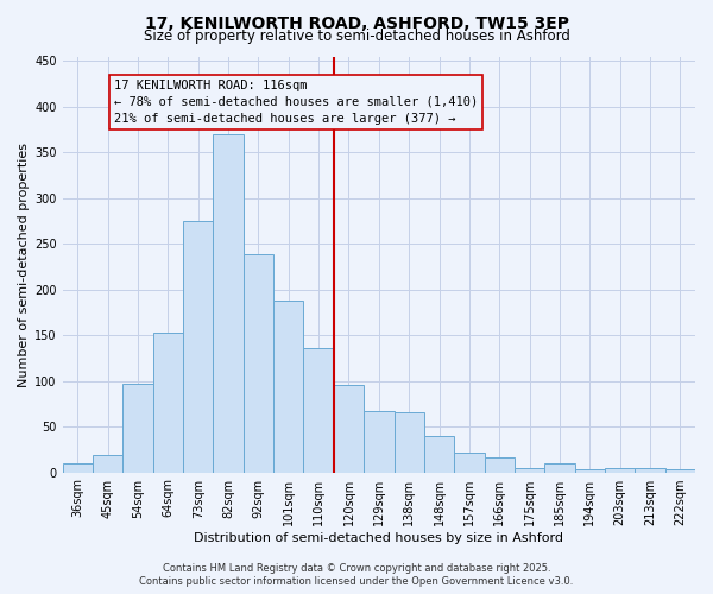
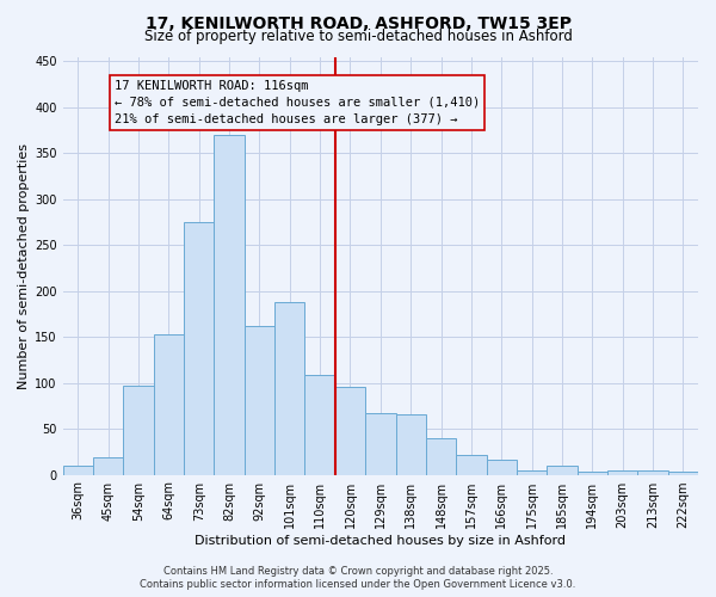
92sqm: 238 -> 162
110sqm: 136 -> 108
